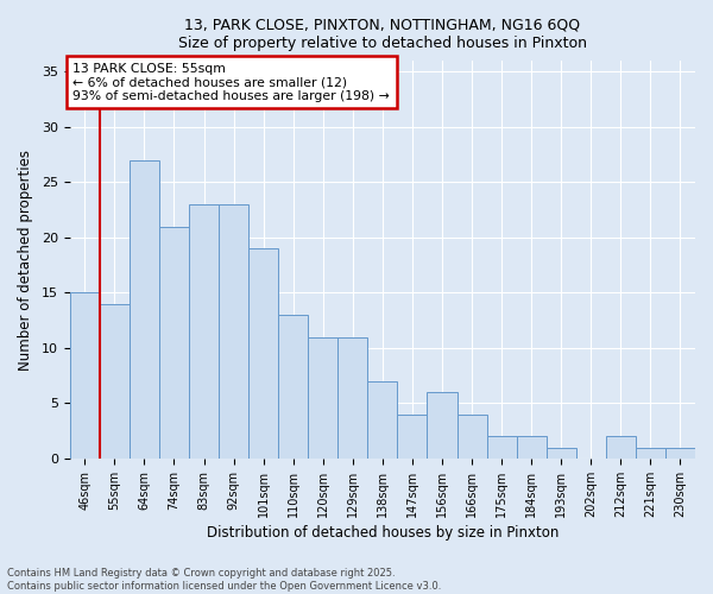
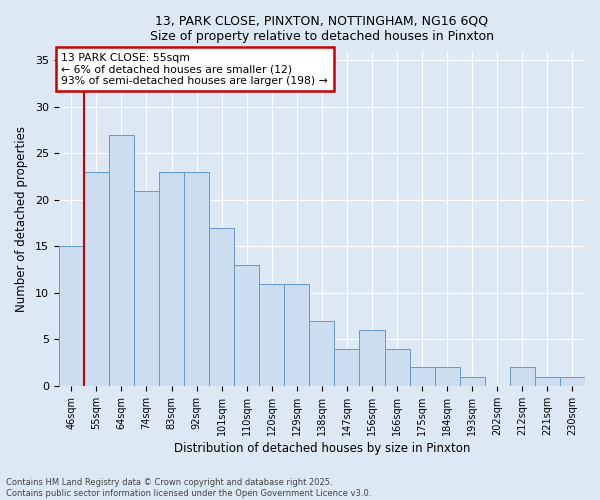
55sqm: 14 -> 23
101sqm: 19 -> 17
